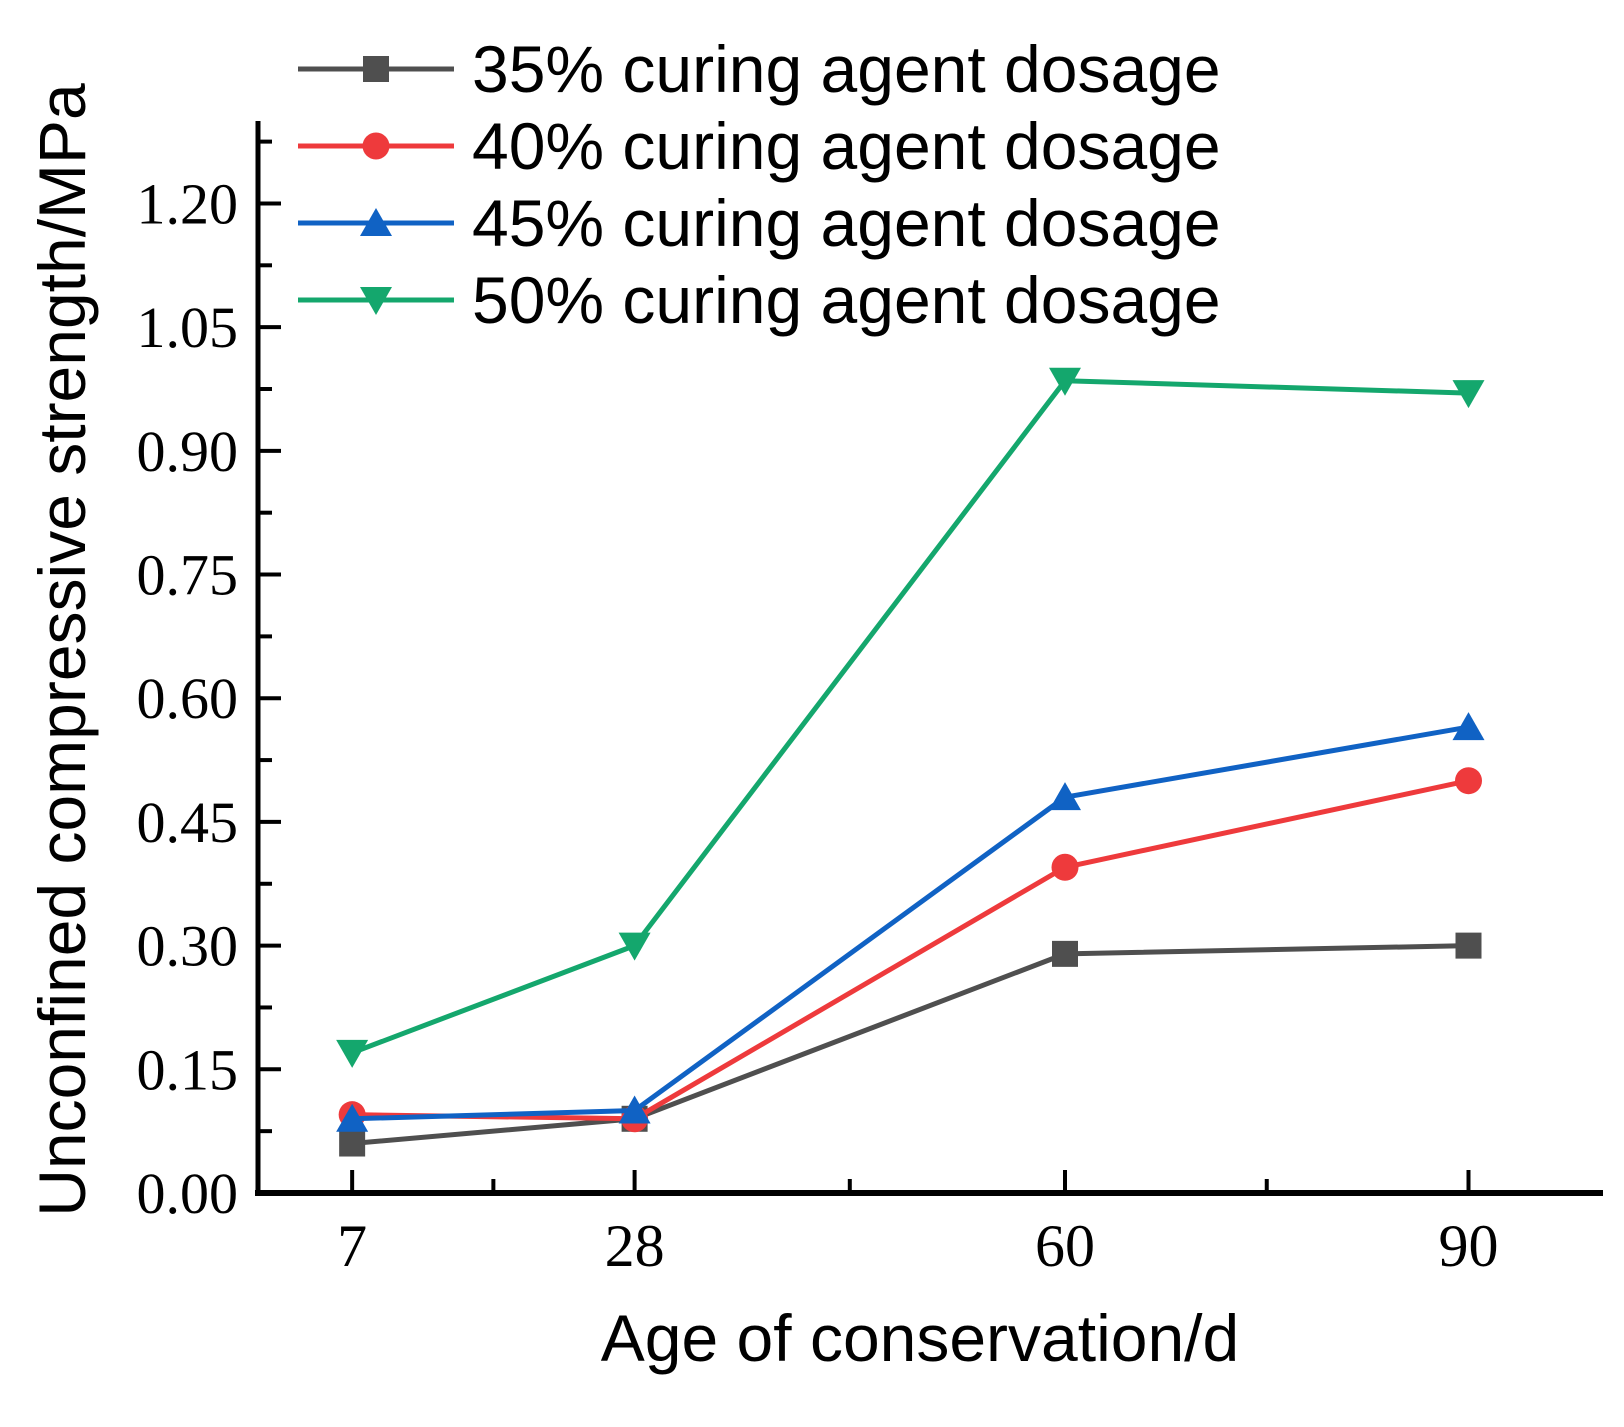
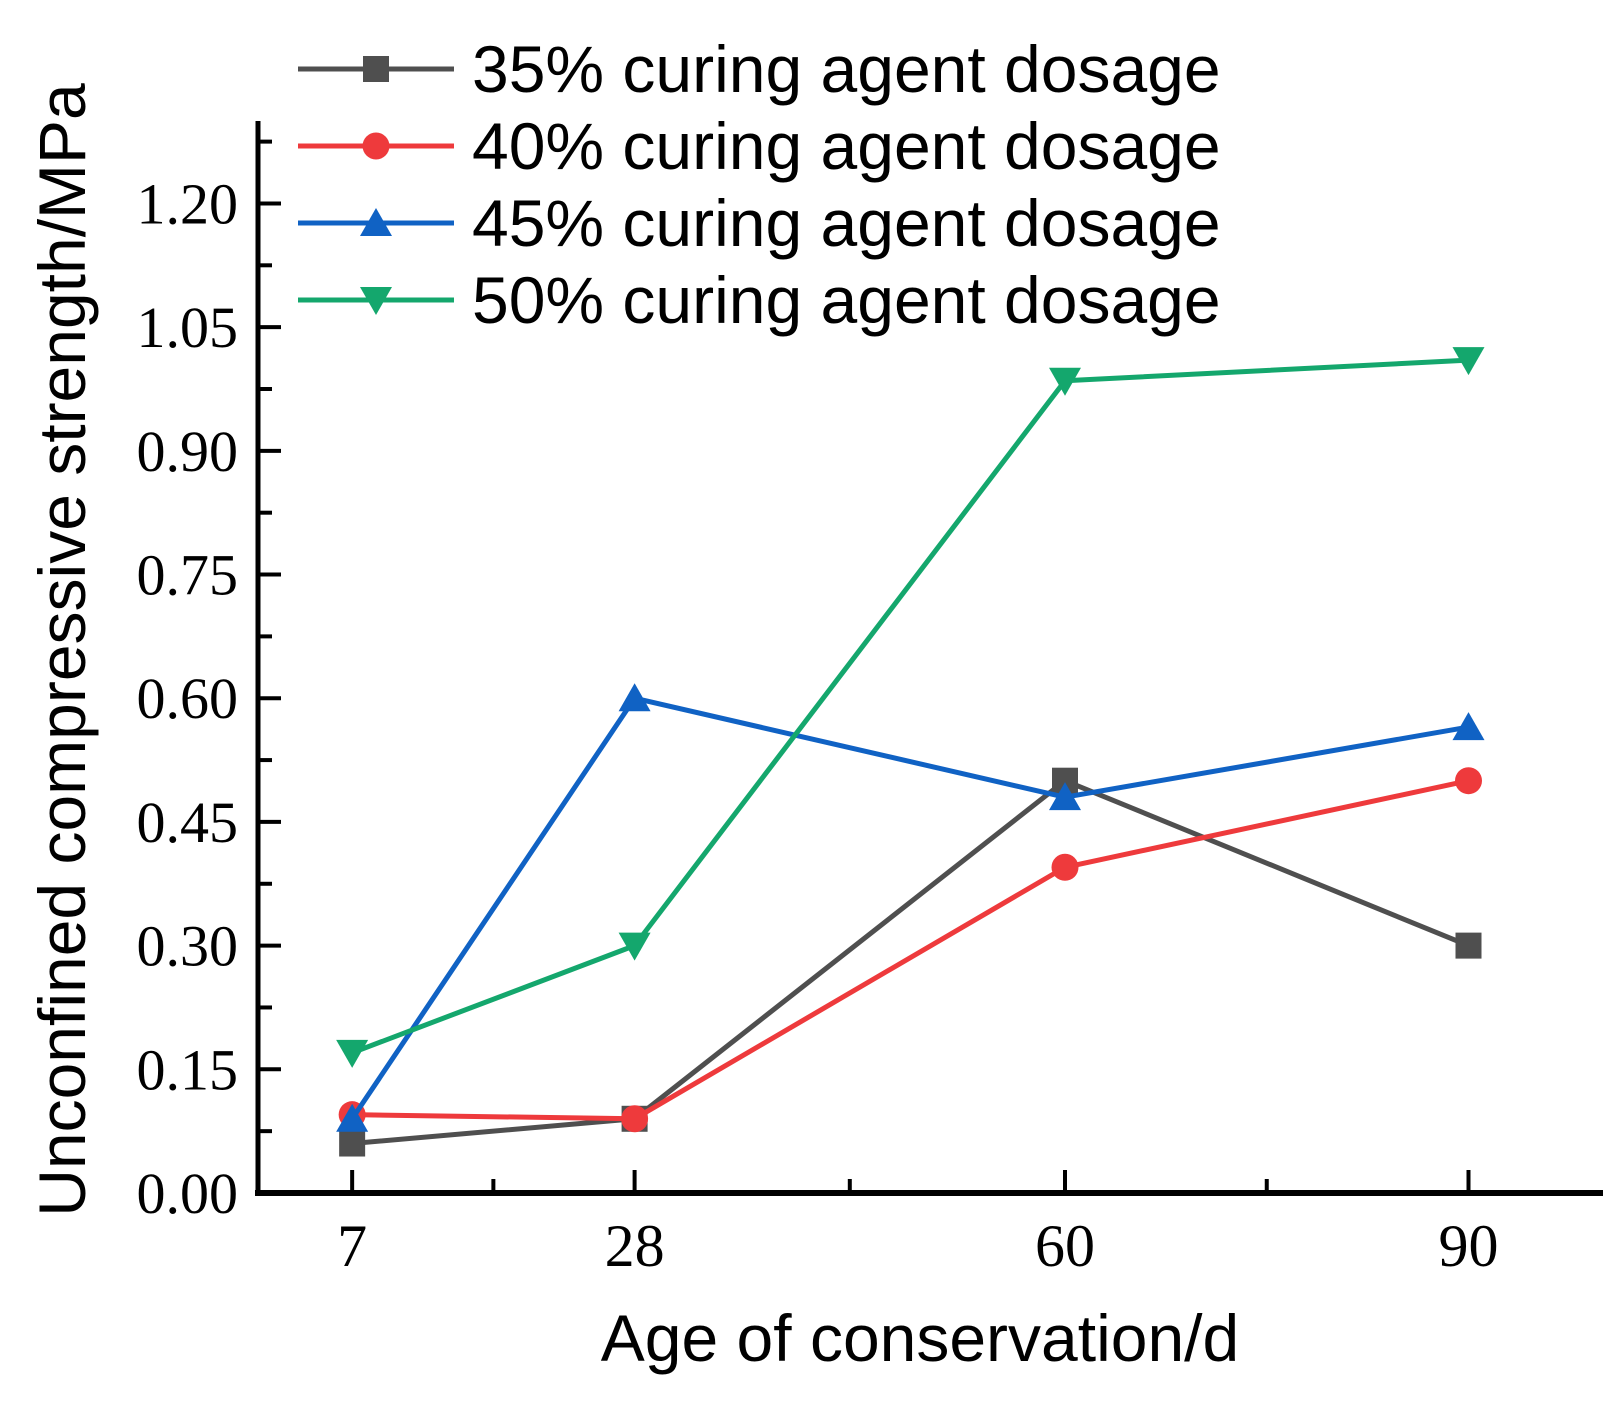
45% curing agent dosage/28: 0.10 -> 0.60
35% curing agent dosage/60: 0.29 -> 0.50
50% curing agent dosage/90: 0.97 -> 1.01
